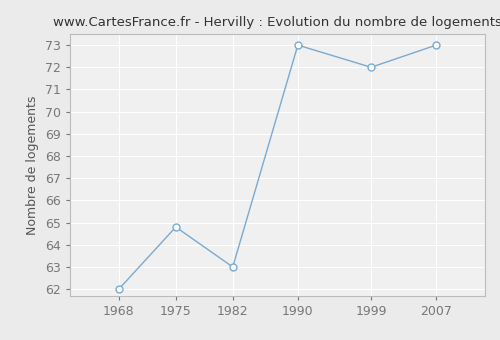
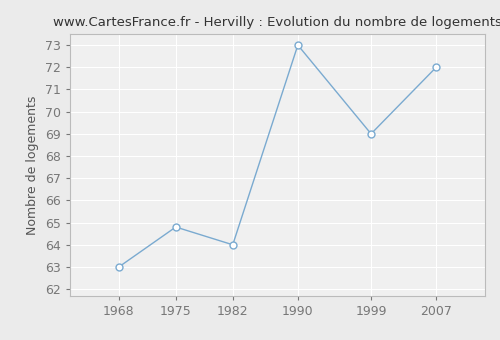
1968: 62.0 -> 63.0
1982: 63.0 -> 64.0
1999: 72.0 -> 69.0
2007: 73.0 -> 72.0
